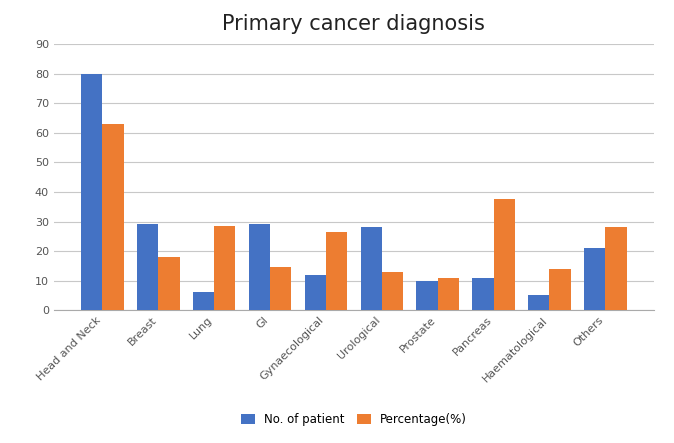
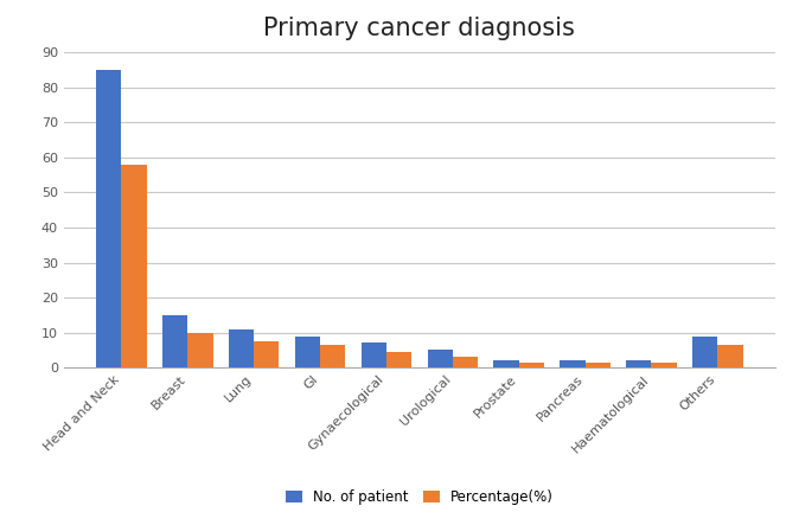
No. of patient/Head and Neck: 80 -> 85
Percentage(%)/Head and Neck: 63.0 -> 58.0
No. of patient/Breast: 29 -> 15
Percentage(%)/Breast: 18.0 -> 10.0
No. of patient/Lung: 6 -> 11
Percentage(%)/Lung: 28.5 -> 7.5
No. of patient/GI: 29 -> 9
Percentage(%)/GI: 14.5 -> 6.5
No. of patient/Gynaecological: 12 -> 7
Percentage(%)/Gynaecological: 26.5 -> 4.5
No. of patient/Urological: 28 -> 5
Percentage(%)/Urological: 13.0 -> 3.0
No. of patient/Prostate: 10 -> 2
Percentage(%)/Prostate: 11.0 -> 1.5
No. of patient/Pancreas: 11 -> 2
Percentage(%)/Pancreas: 37.5 -> 1.5
No. of patient/Haematological: 5 -> 2
Percentage(%)/Haematological: 14.0 -> 1.5
No. of patient/Others: 21 -> 9
Percentage(%)/Others: 28.0 -> 6.5
